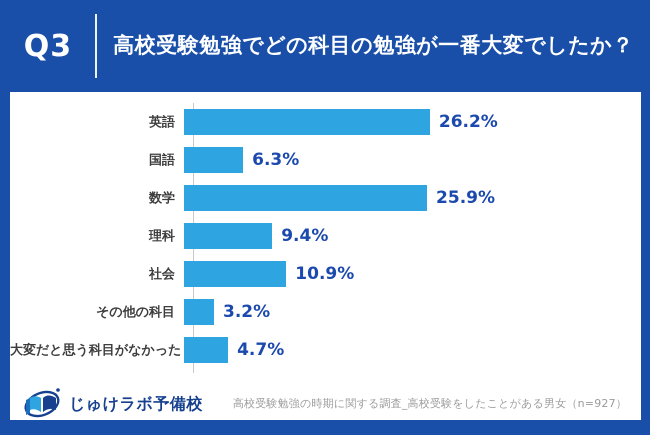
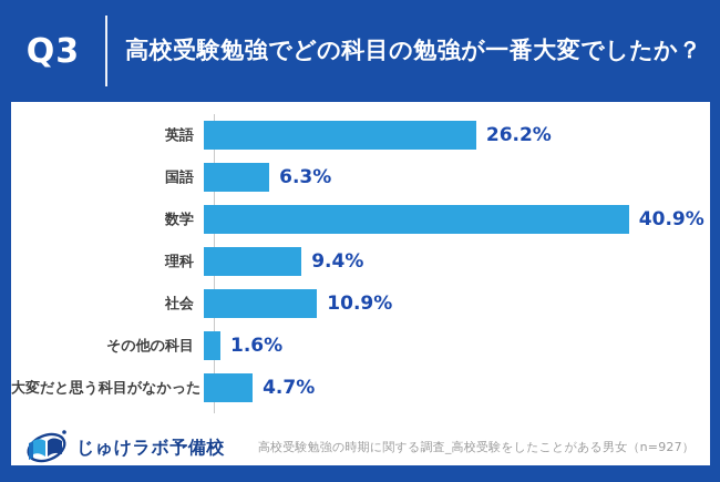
数学: 25.9% -> 40.9%
その他の科目: 3.2% -> 1.6%
